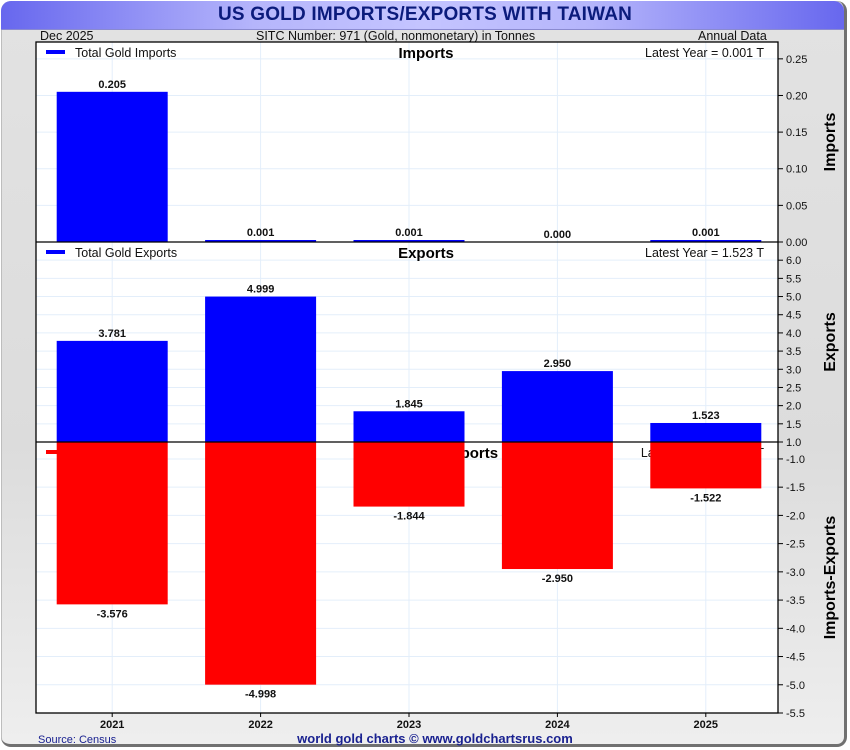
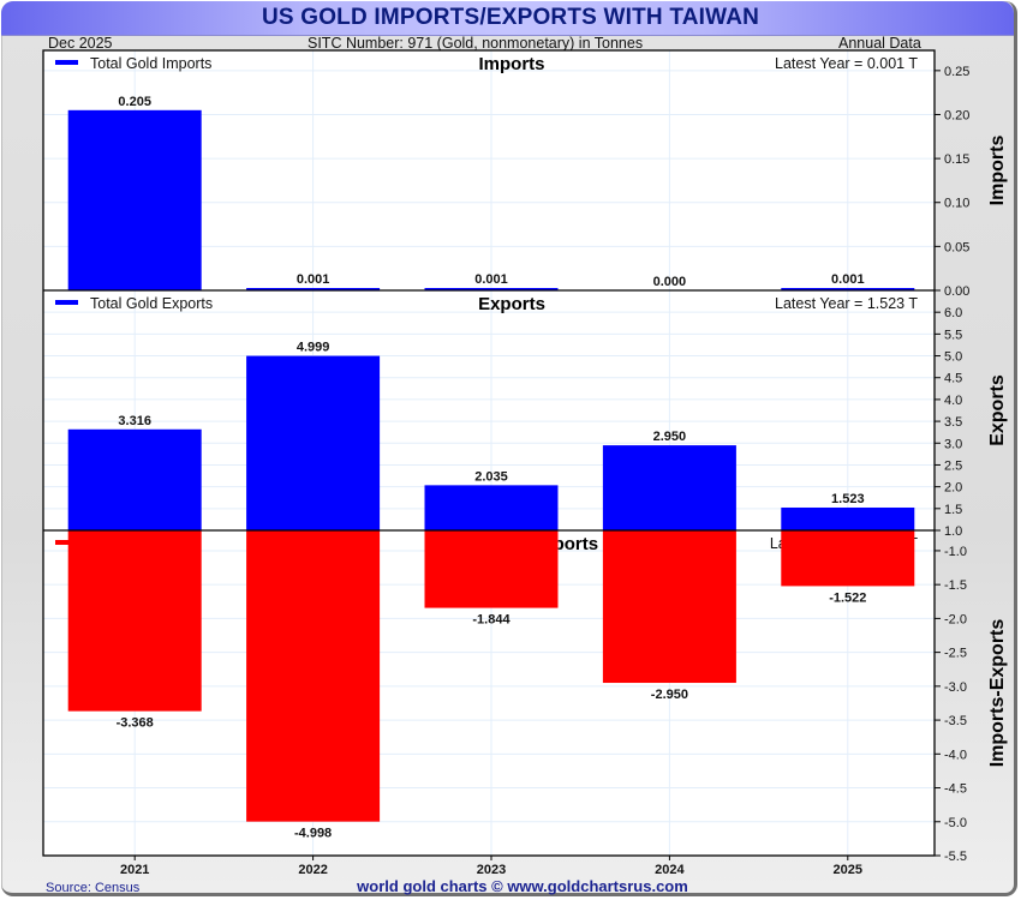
Exports/2021: 3.781 -> 3.316
Exports/2023: 1.845 -> 2.035
Net Imports-Exports/2021: -3.576 -> -3.368
